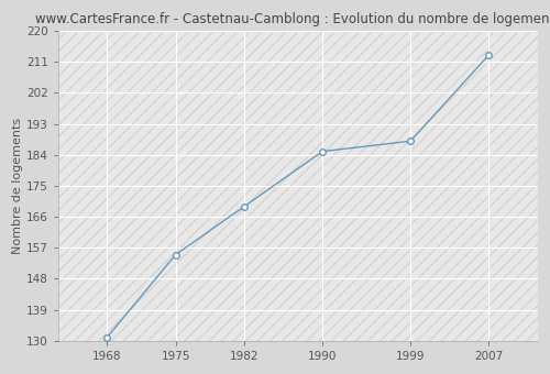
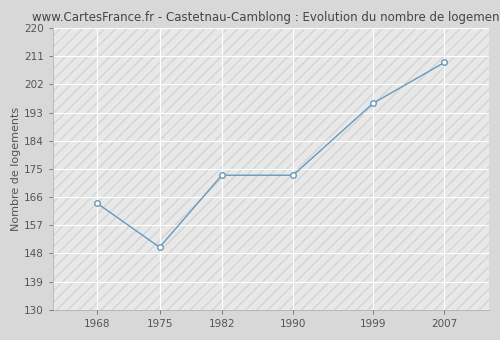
1968: 131 -> 164
1975: 155 -> 150
1982: 169 -> 173
1990: 185 -> 173
1999: 188 -> 196
2007: 213 -> 209
